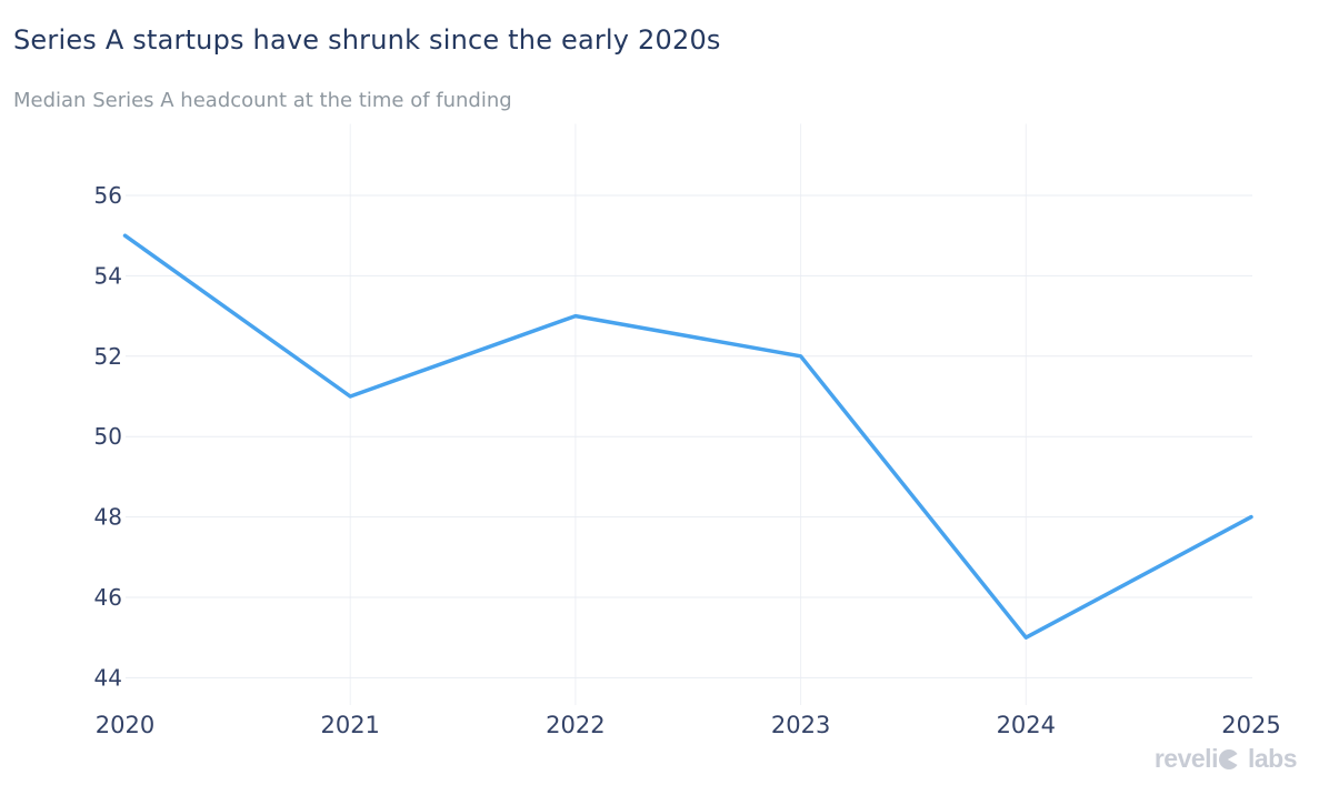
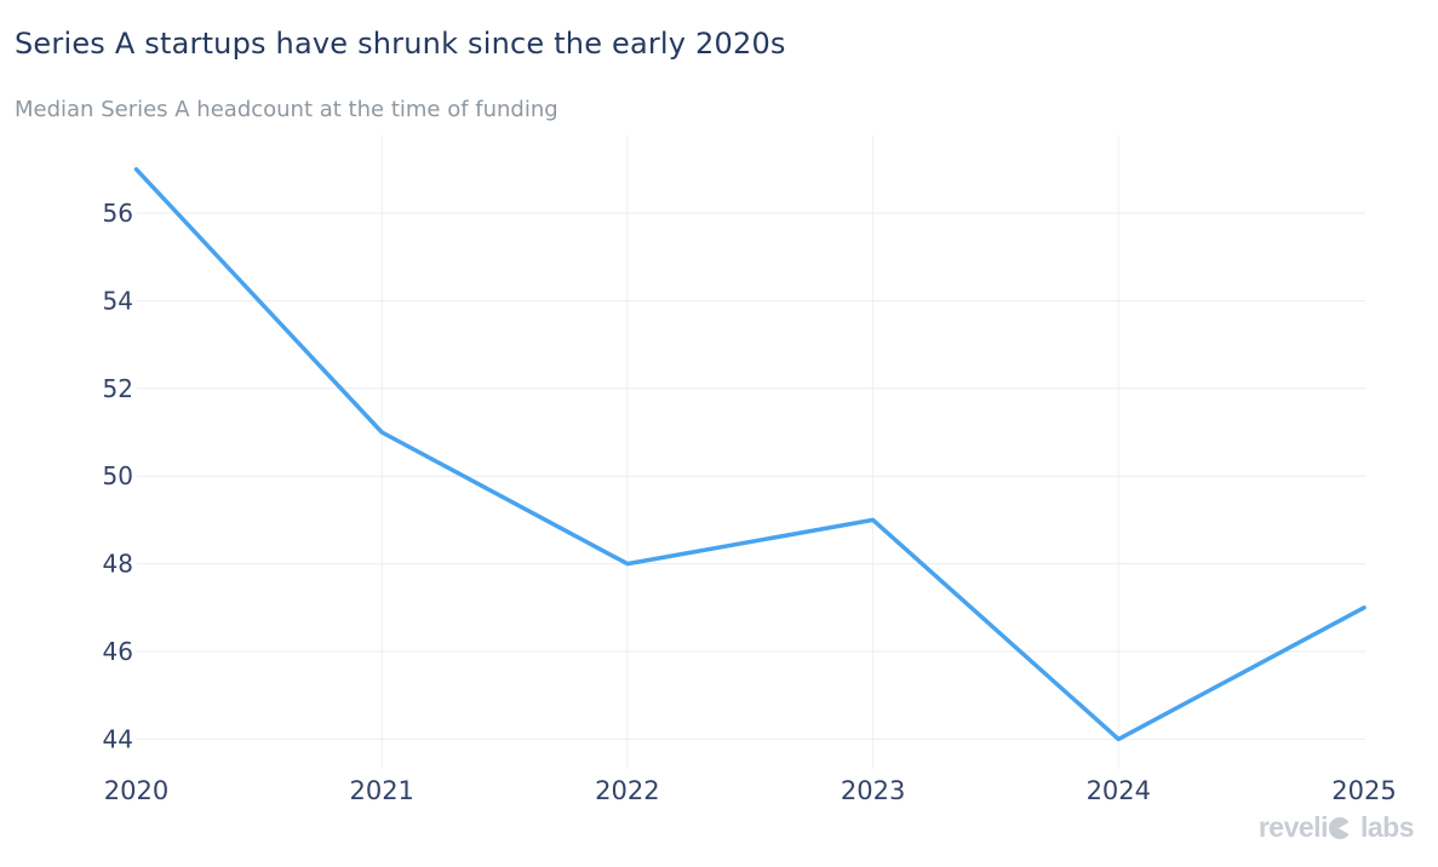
2020: 55 -> 57
2022: 53 -> 48
2023: 52 -> 49
2024: 45 -> 44
2025: 48 -> 47
